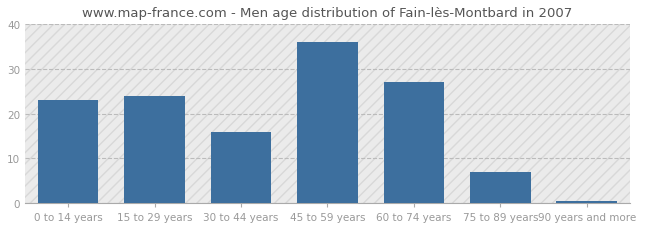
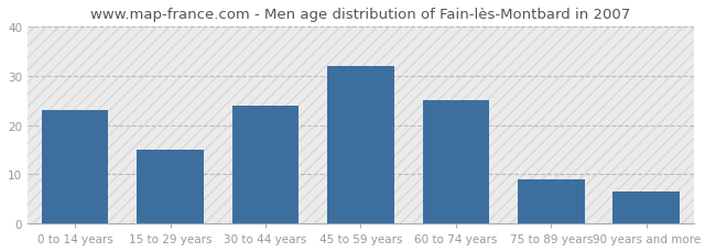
15 to 29 years: 24.0 -> 15.0
30 to 44 years: 16.0 -> 24.0
45 to 59 years: 36.0 -> 32.0
60 to 74 years: 27.0 -> 25.0
75 to 89 years: 7.0 -> 9.0
90 years and more: 0.5 -> 6.5
